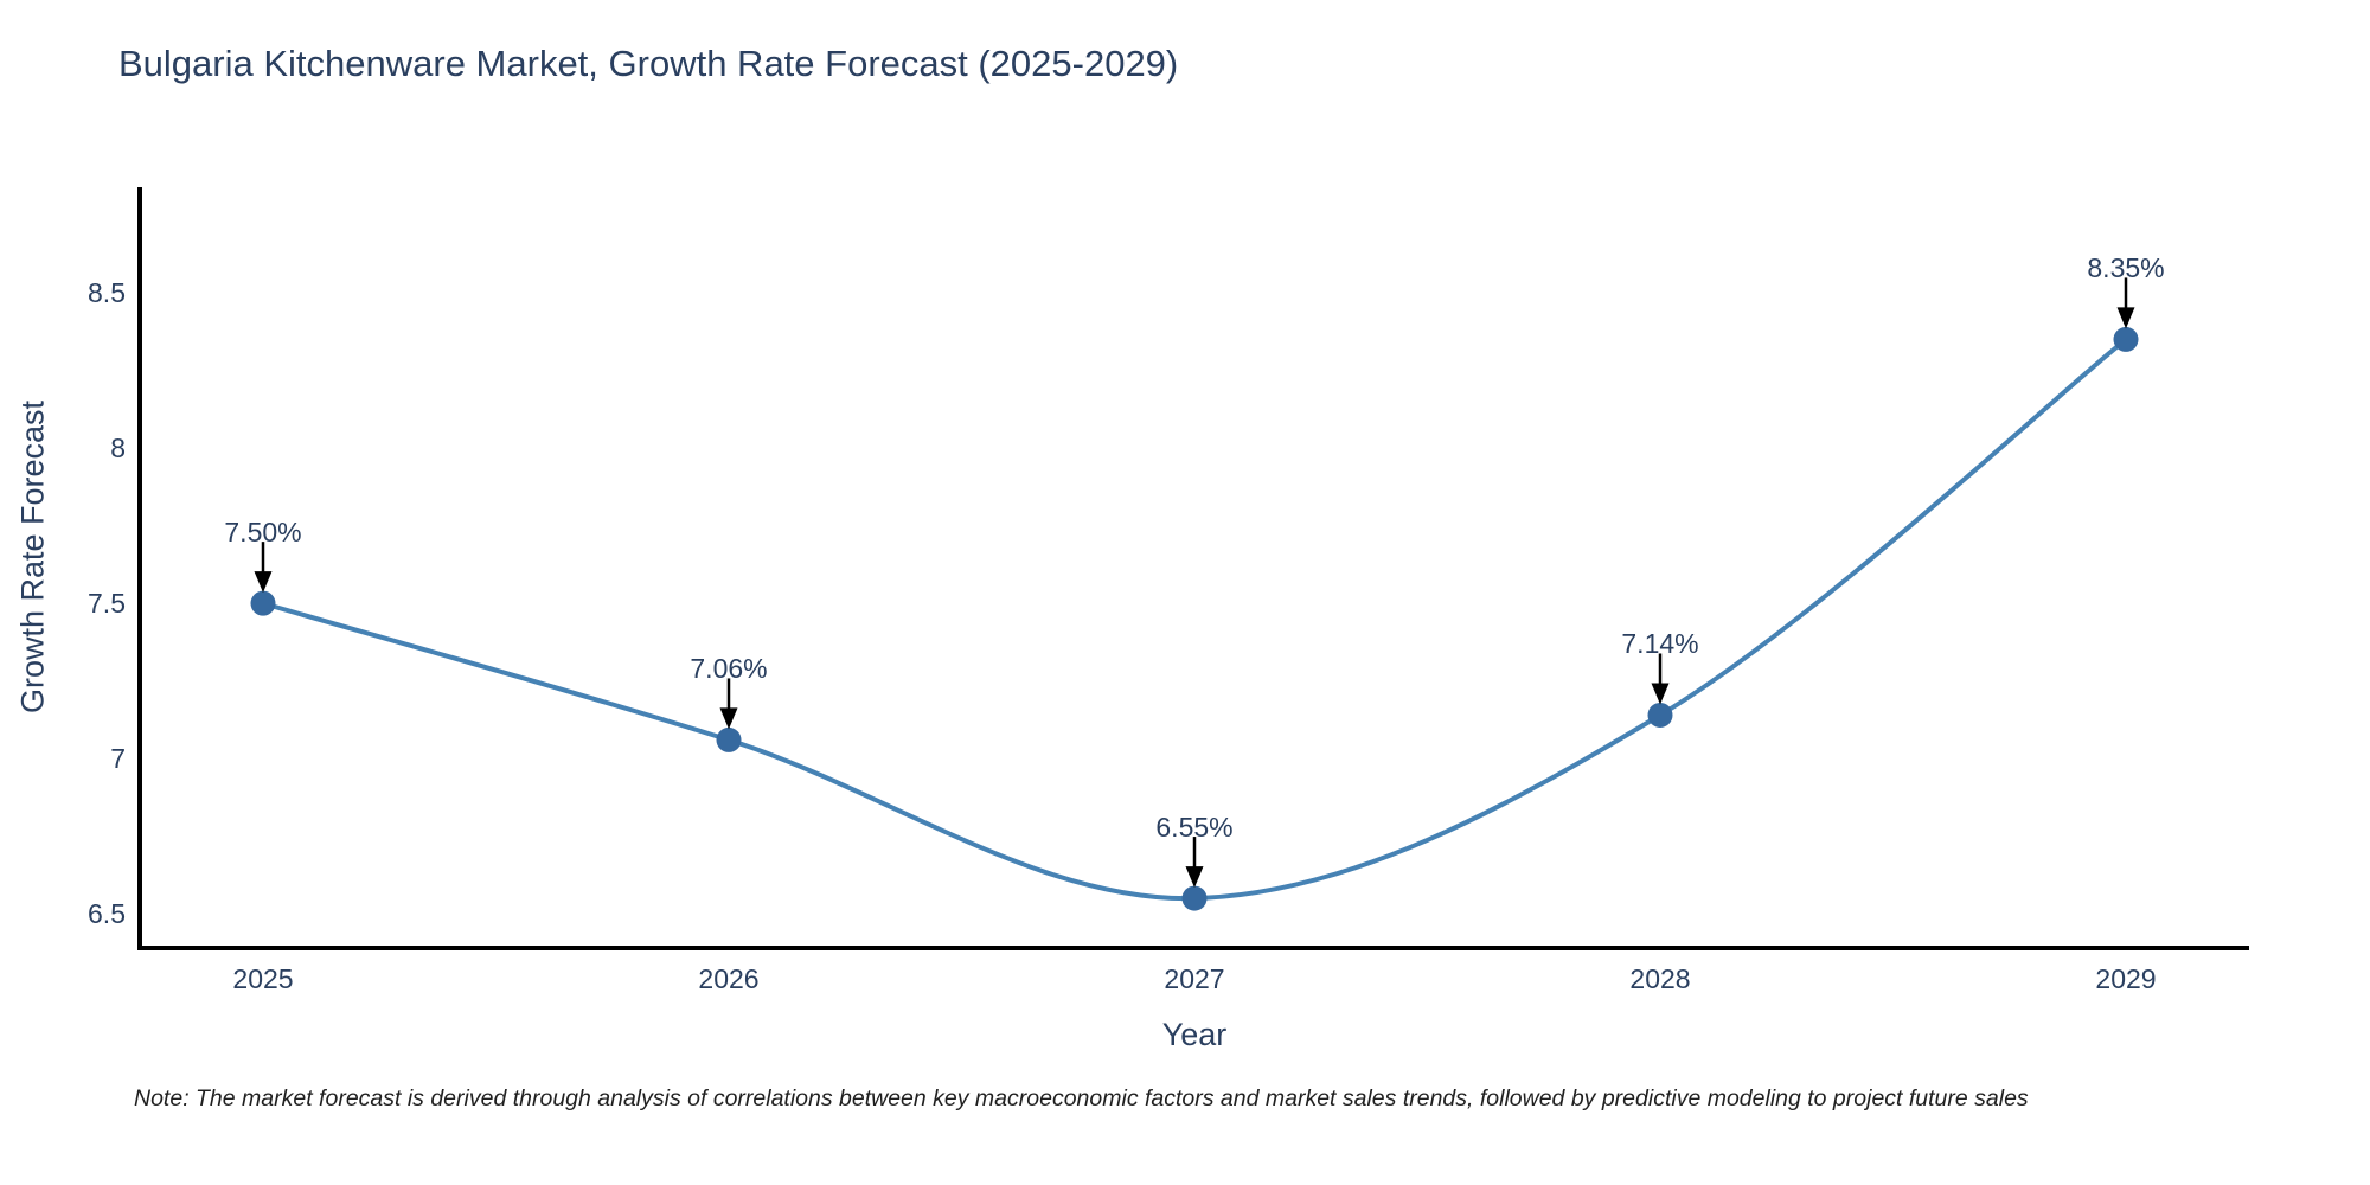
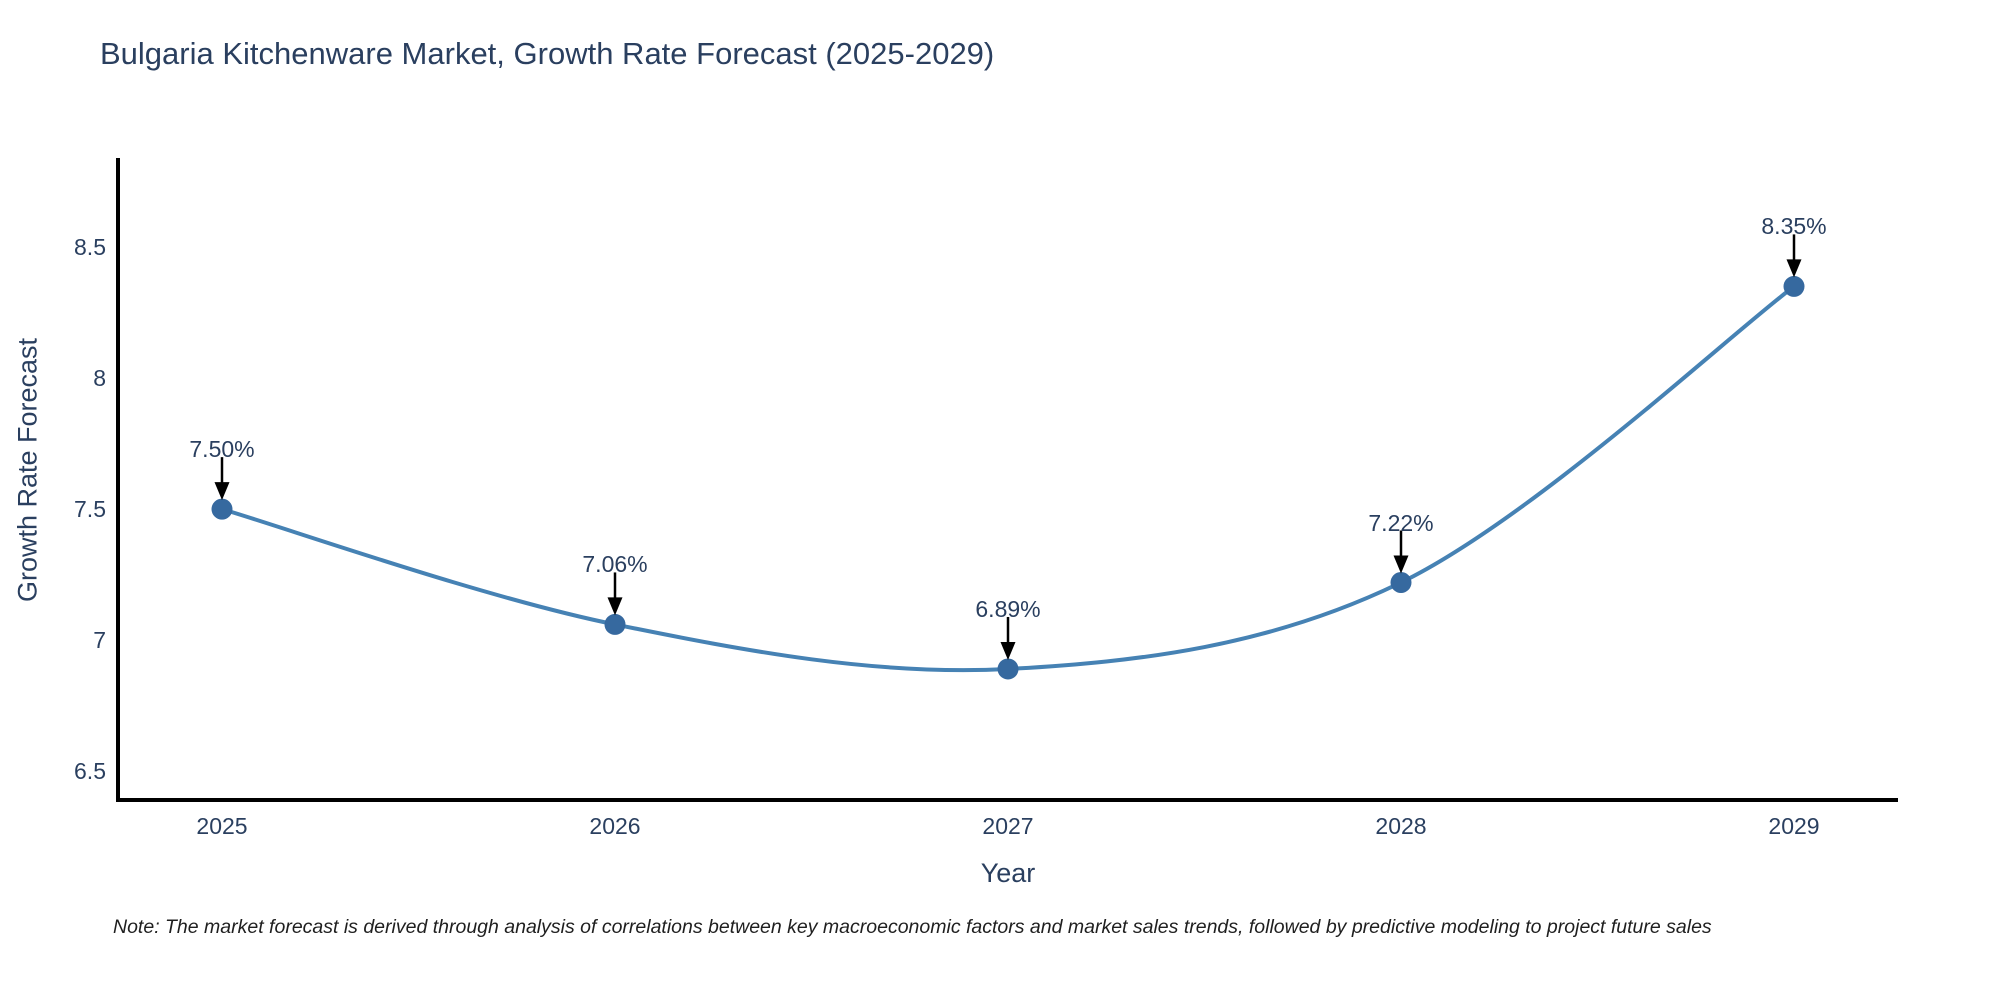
2027: 6.55% -> 6.89%
2028: 7.14% -> 7.22%
